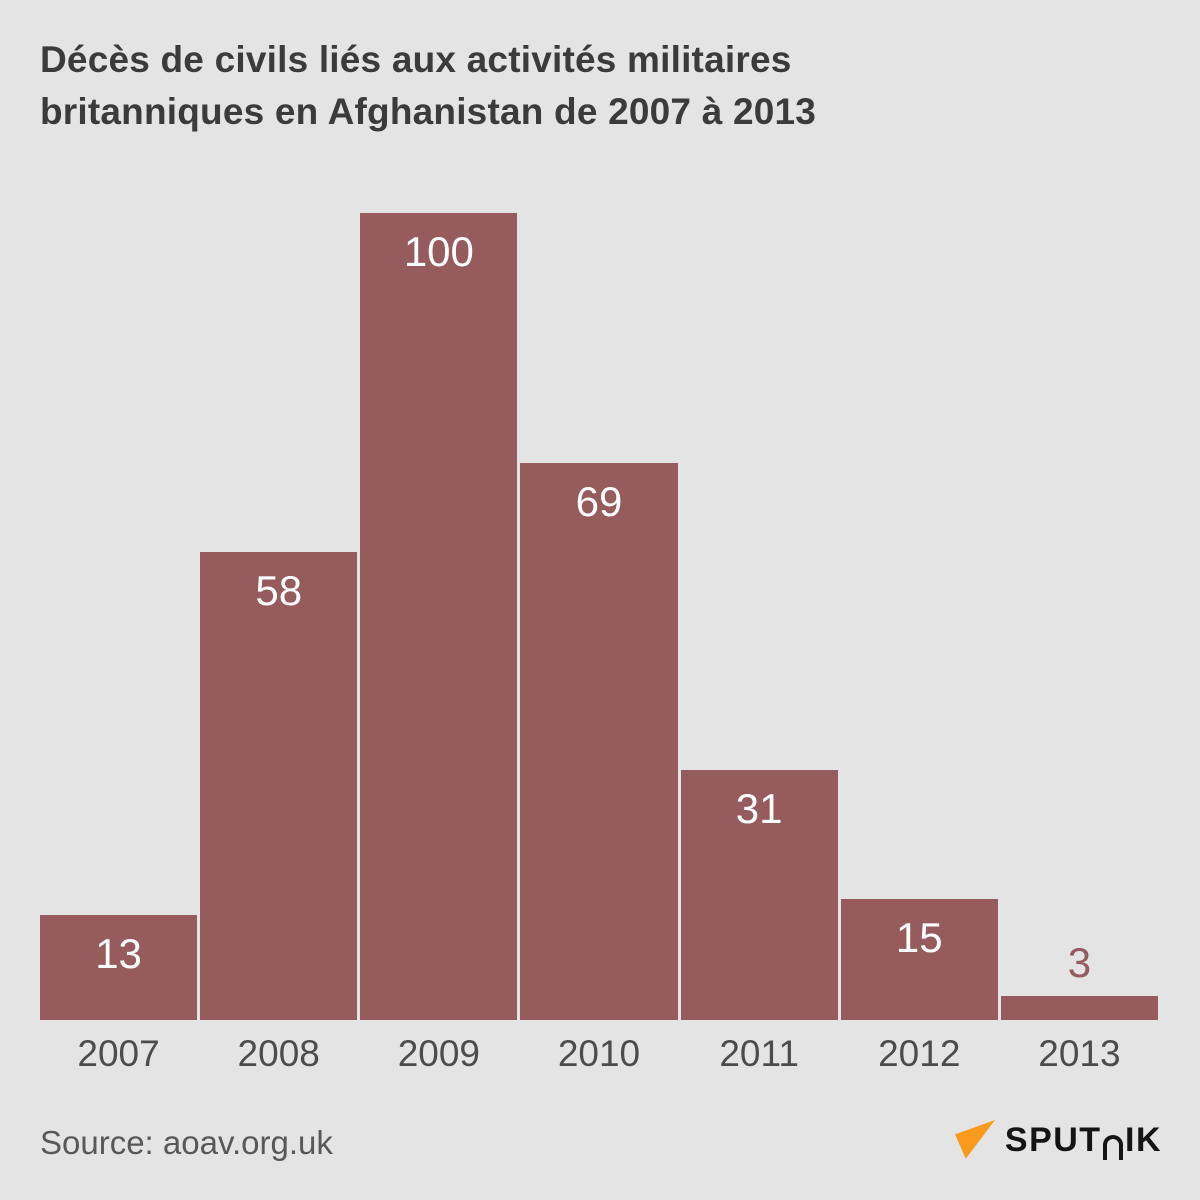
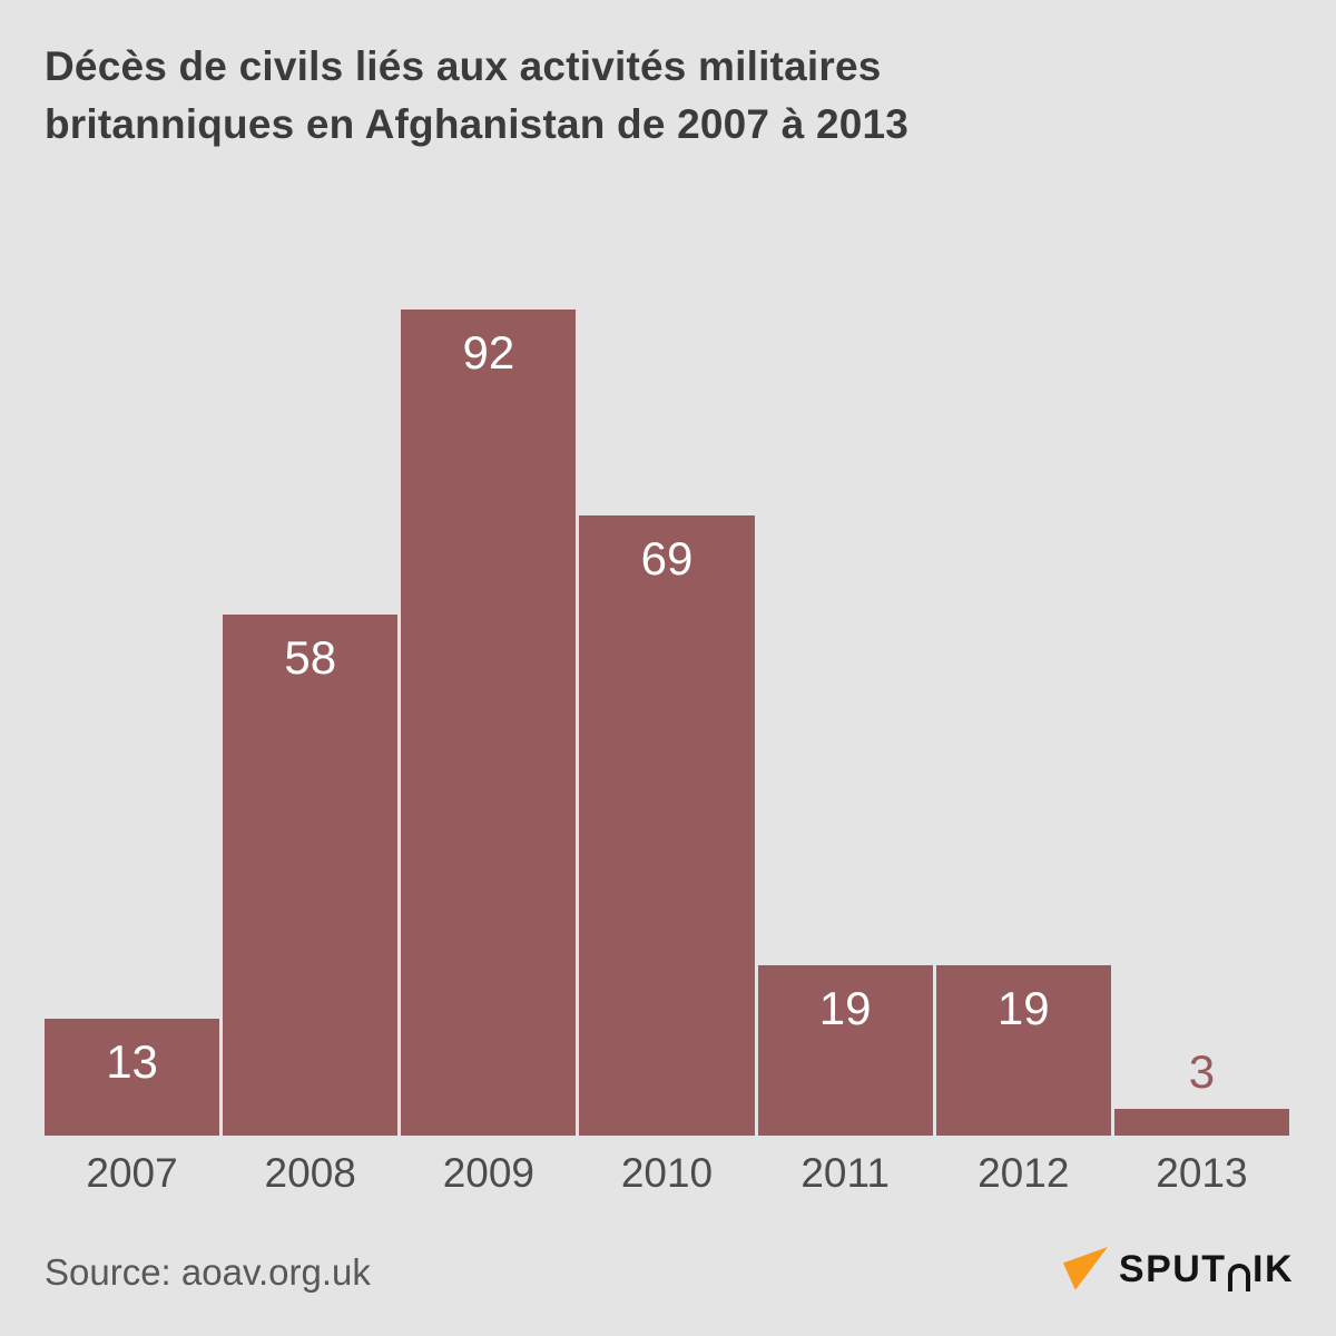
2009: 100 -> 92
2011: 31 -> 19
2012: 15 -> 19
